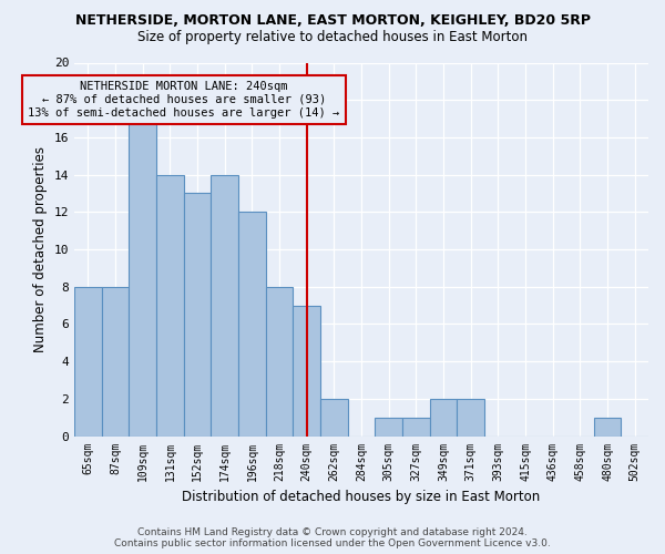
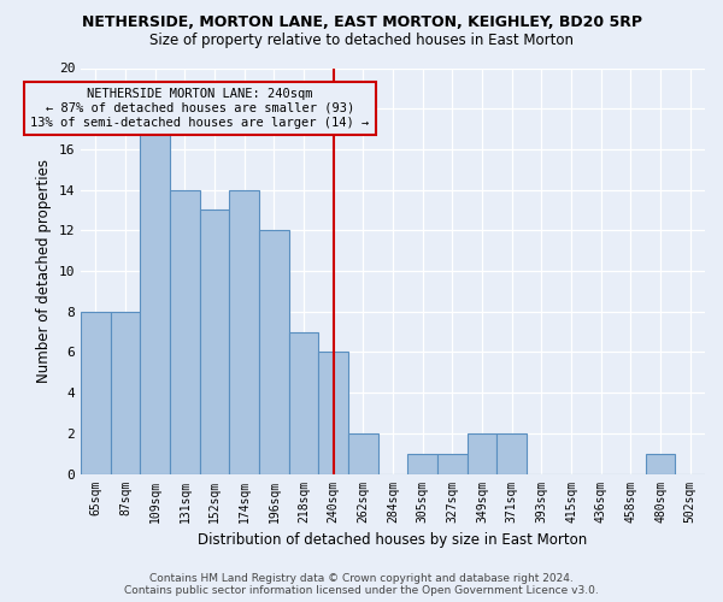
218sqm: 8 -> 7
240sqm: 7 -> 6
